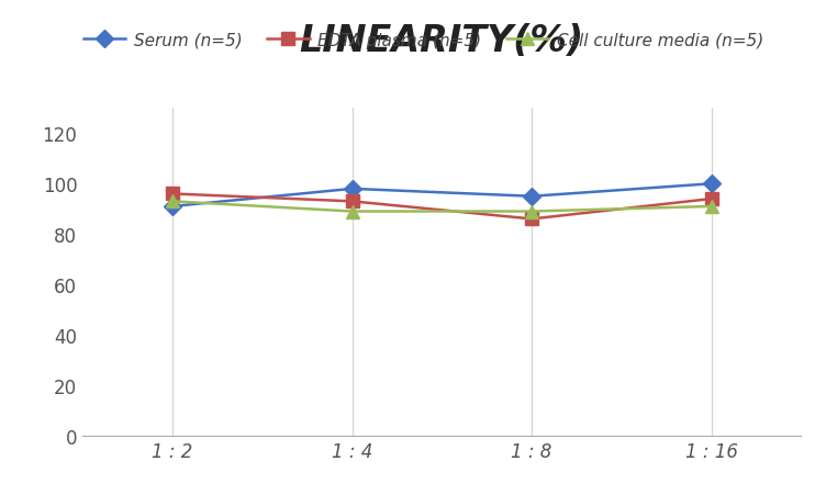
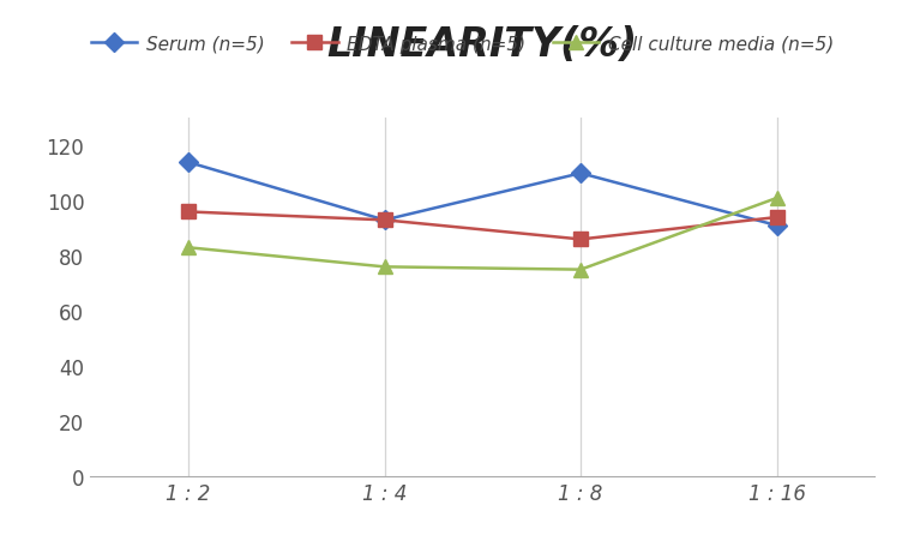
Serum (n=5)/1 : 2: 91 -> 114
Cell culture media (n=5)/1 : 2: 93 -> 83
Serum (n=5)/1 : 4: 98 -> 93
Cell culture media (n=5)/1 : 4: 89 -> 76
Serum (n=5)/1 : 8: 95 -> 110
Cell culture media (n=5)/1 : 8: 89 -> 75
Serum (n=5)/1 : 16: 100 -> 91
Cell culture media (n=5)/1 : 16: 91 -> 101
